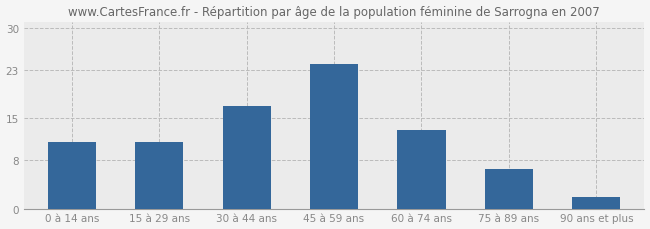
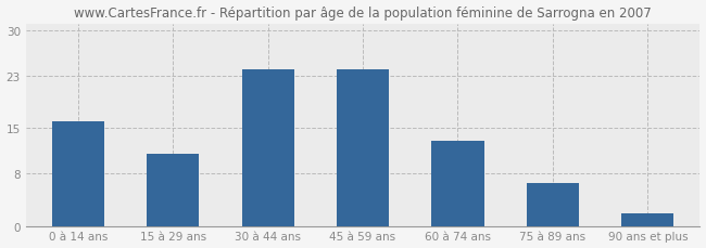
0 à 14 ans: 11.0 -> 16.0
30 à 44 ans: 17.0 -> 24.0
